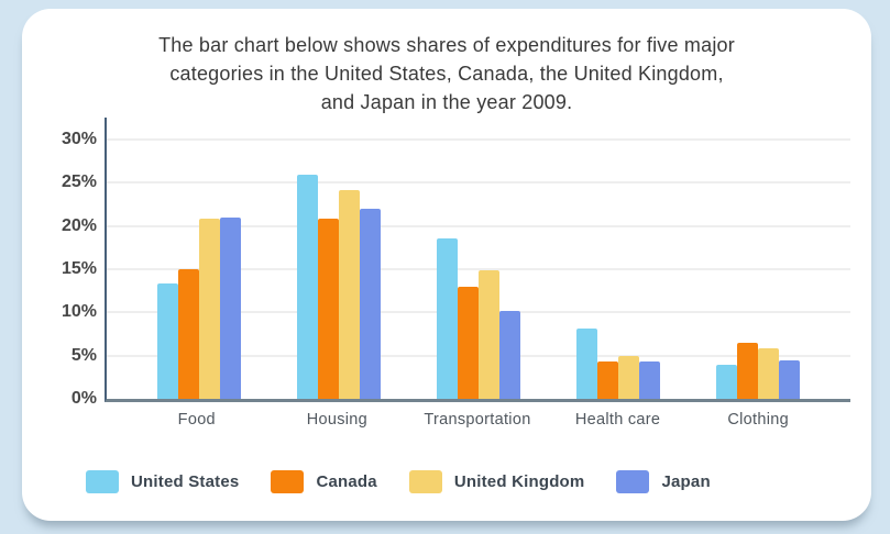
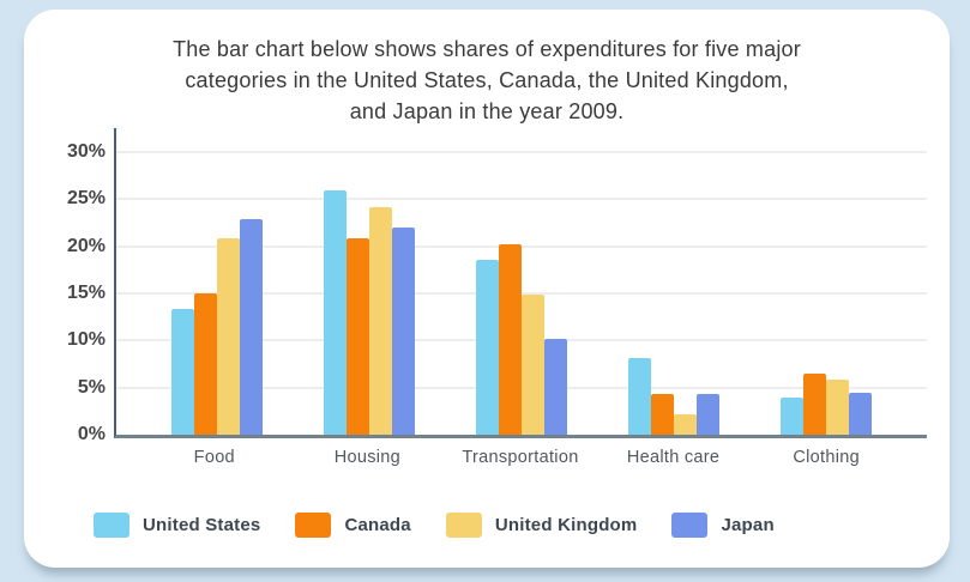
Japan/Food: 21% -> 23%
Canada/Transportation: 13% -> 20%
United Kingdom/Health care: 5% -> 2%
